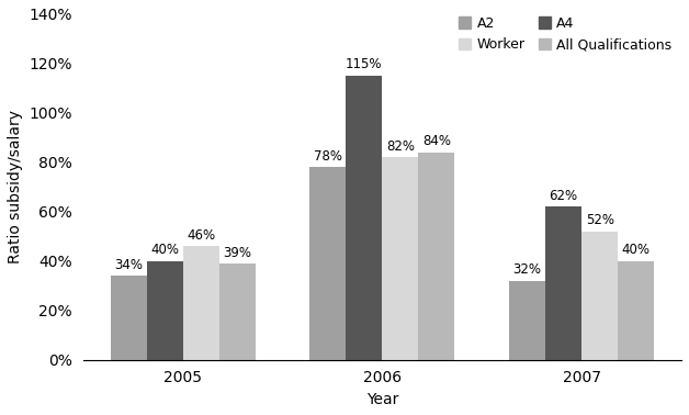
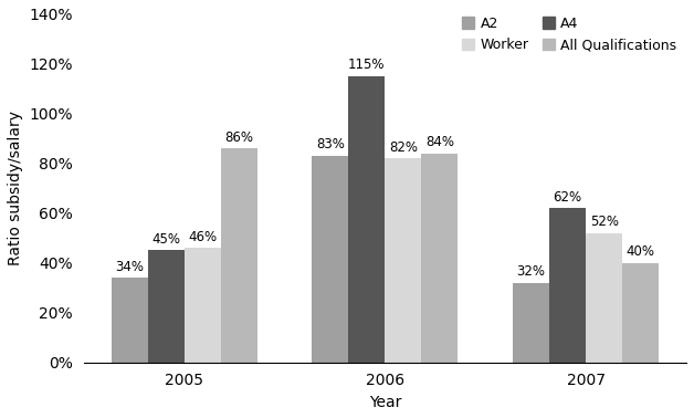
A4/2005: 40% -> 45%
All Qualifications/2005: 39% -> 86%
A2/2006: 78% -> 83%
